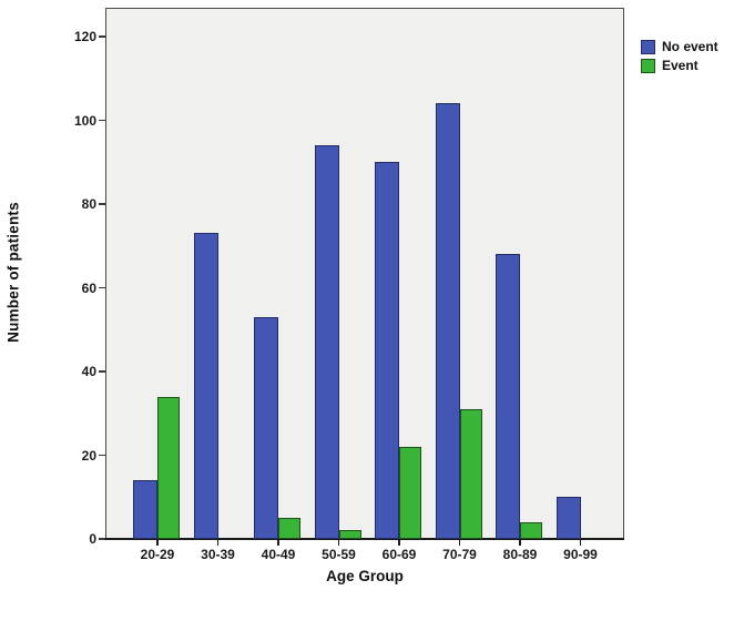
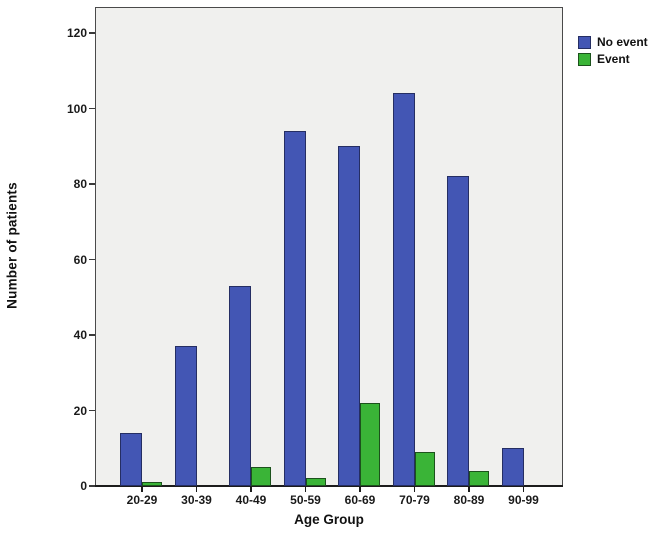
Event/20-29: 34 -> 1
No event/30-39: 73 -> 37
Event/70-79: 31 -> 9
No event/80-89: 68 -> 82
